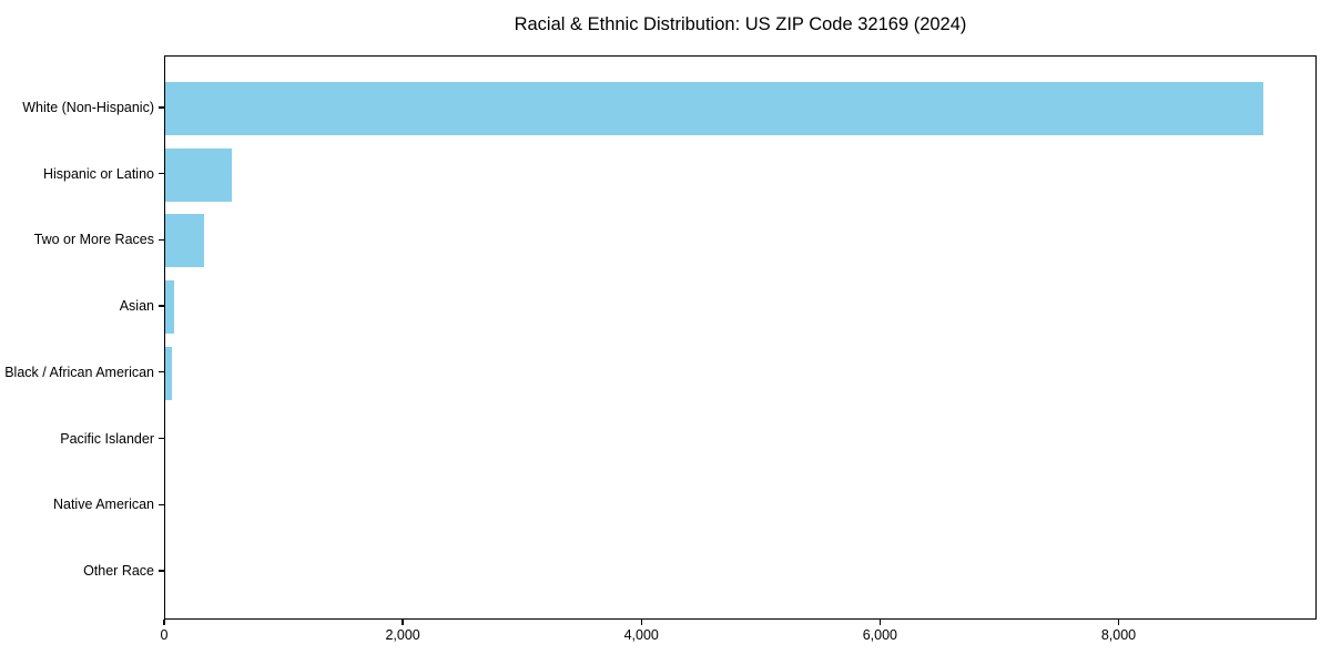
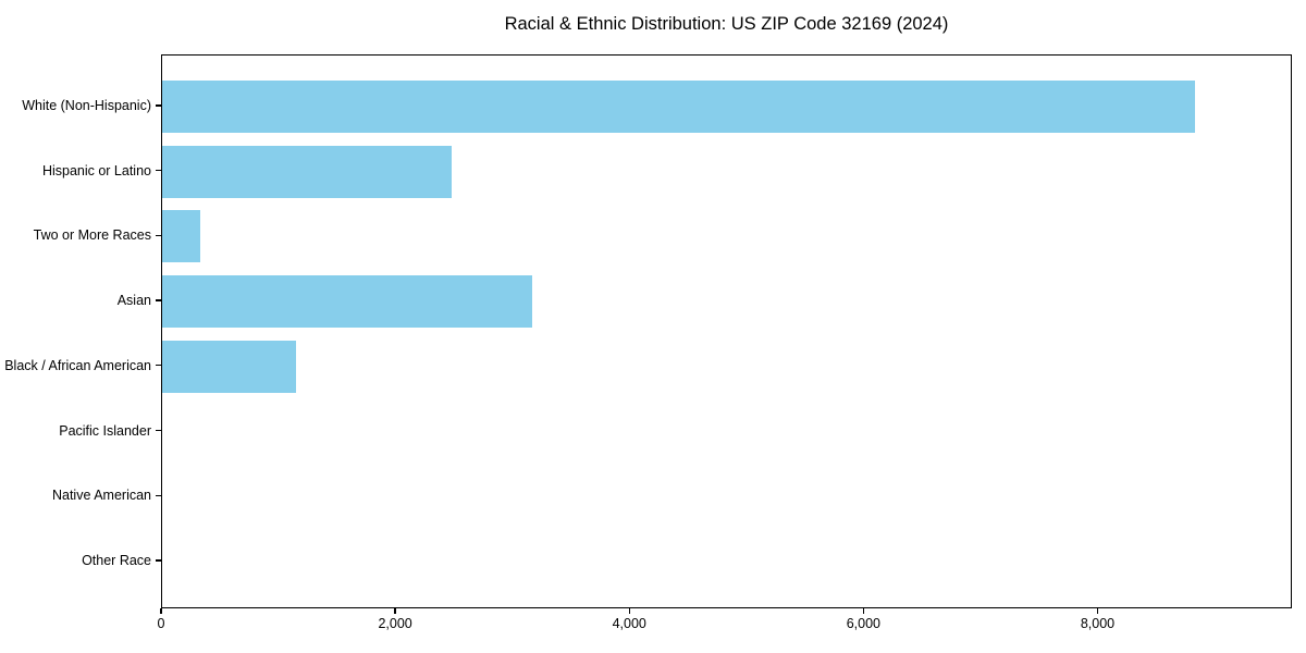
White (Non-Hispanic): 9200 -> 8820
Hispanic or Latino: 560 -> 2470
Asian: 70 -> 3160
Black / African American: 60 -> 1140
